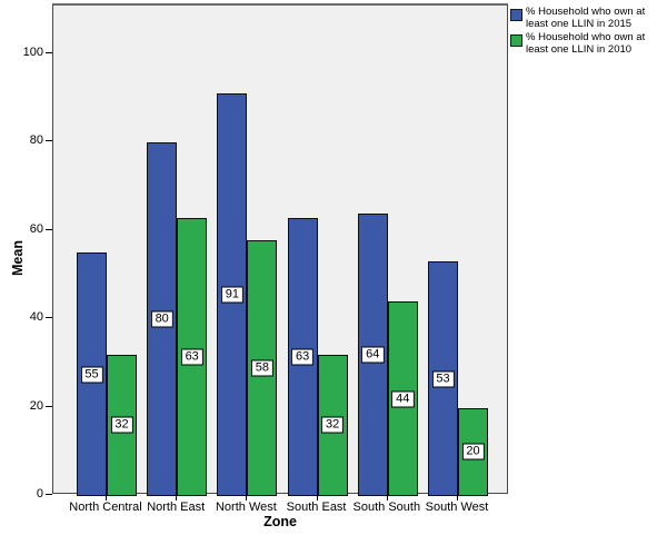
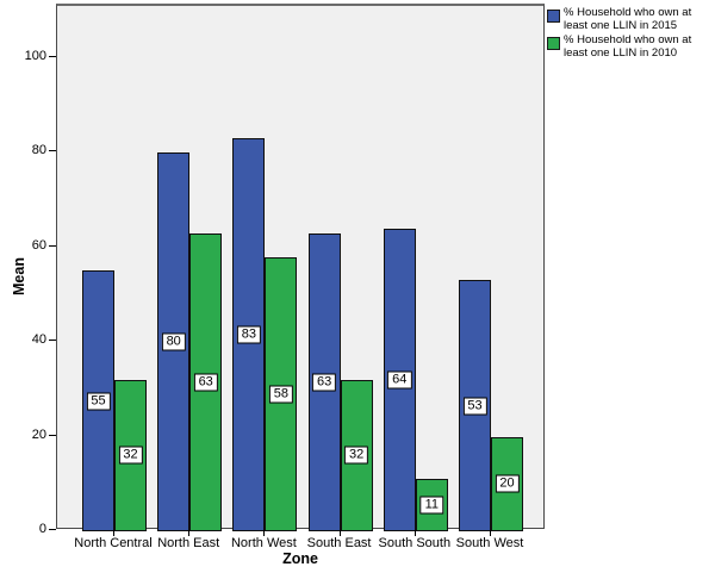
% Household who own at least one LLIN in 2015/North West: 91 -> 83
% Household who own at least one LLIN in 2010/South South: 44 -> 11
